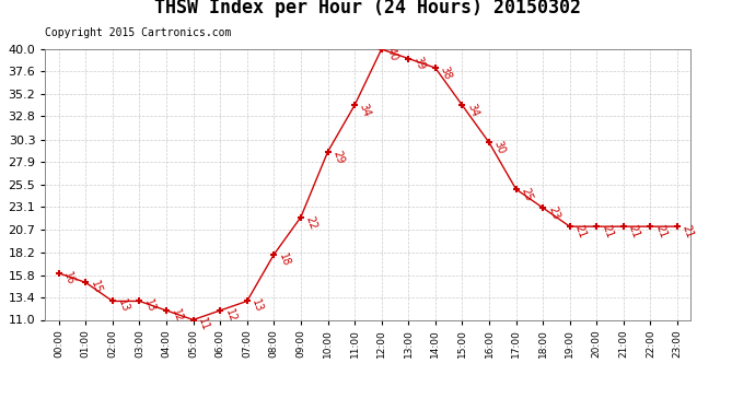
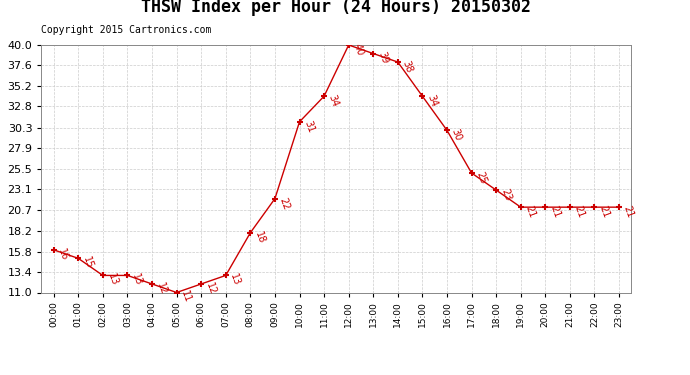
10:00: 29 -> 31
